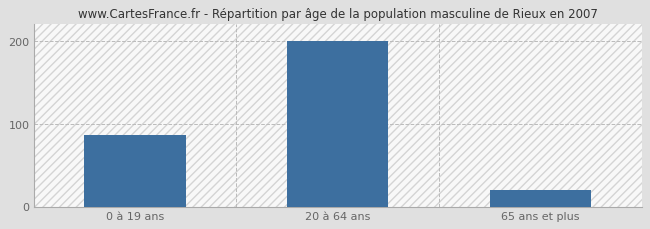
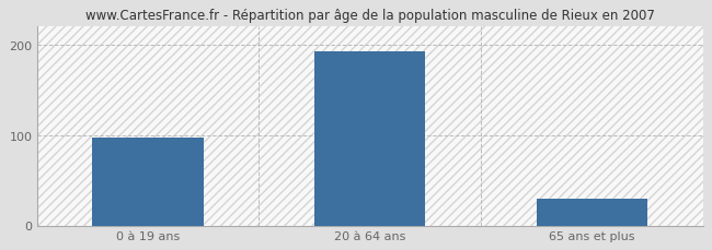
0 à 19 ans: 86 -> 97
20 à 64 ans: 200 -> 192
65 ans et plus: 20 -> 30
